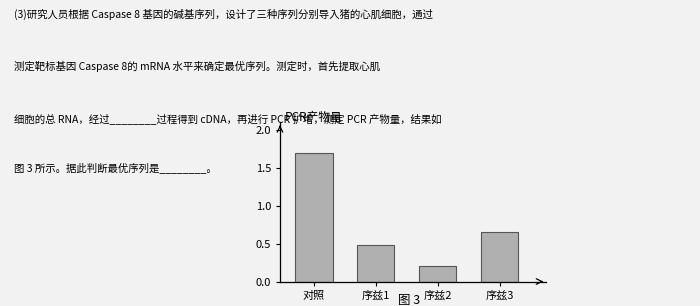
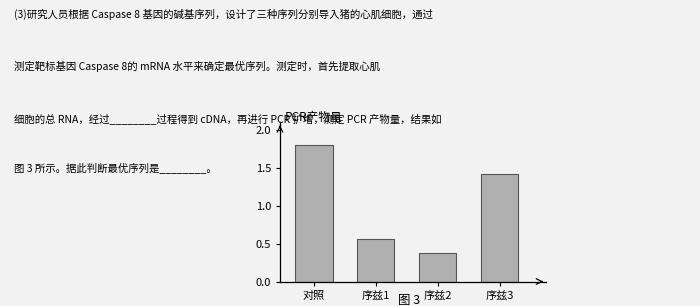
对照: 1.70 -> 1.80
序兹1: 0.48 -> 0.56
序兹2: 0.20 -> 0.38
序兹3: 0.65 -> 1.42
